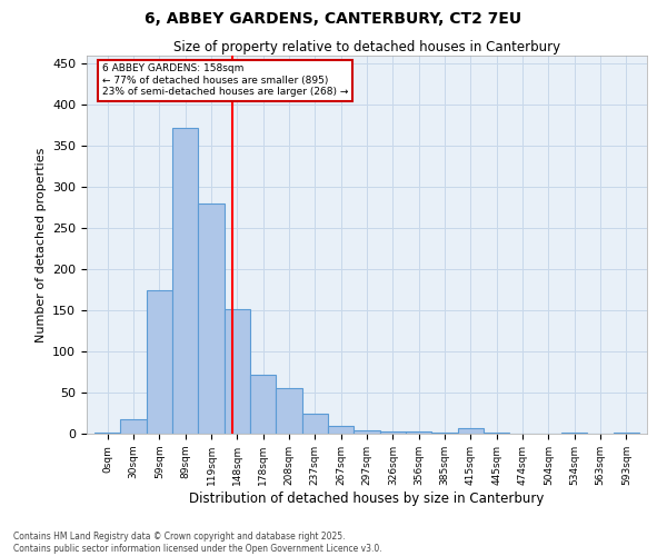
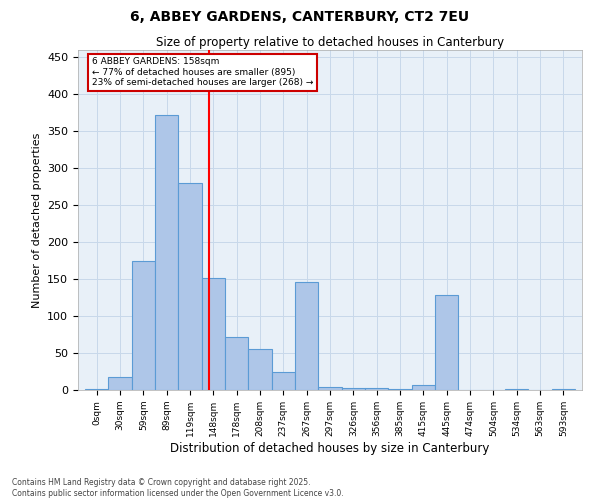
267sqm: 9 -> 146
445sqm: 1 -> 128
